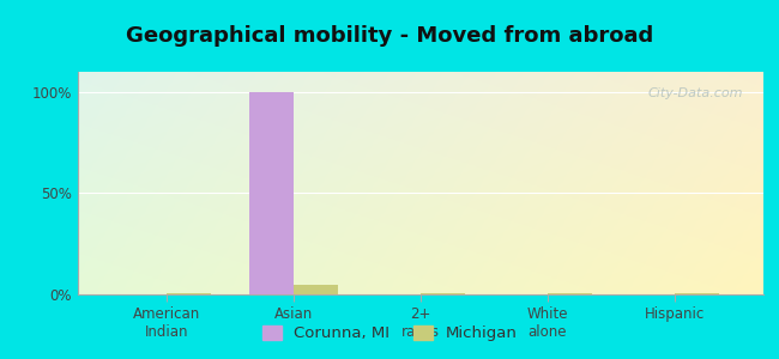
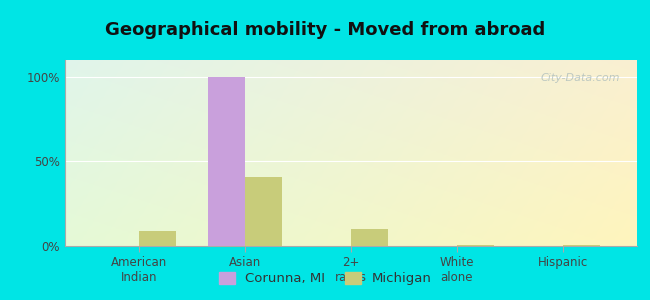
Michigan/American Indian: 0% -> 9%
Michigan/Asian: 5% -> 41%
Michigan/2+ races: 0% -> 10%
